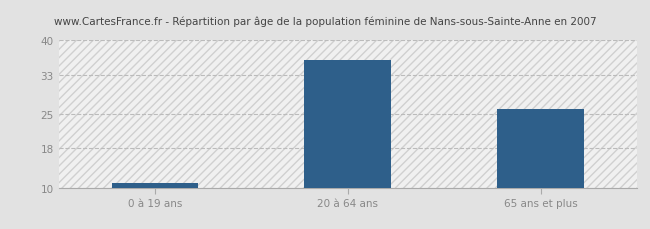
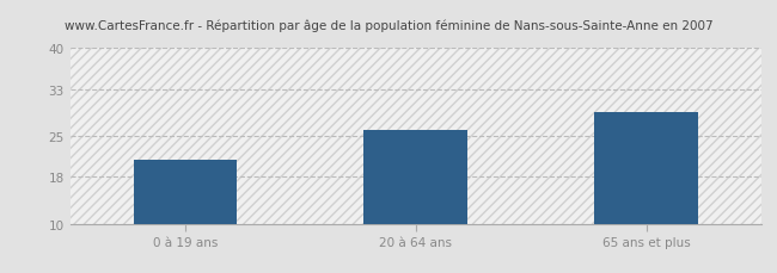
0 à 19 ans: 11 -> 21
20 à 64 ans: 36 -> 26
65 ans et plus: 26 -> 29
